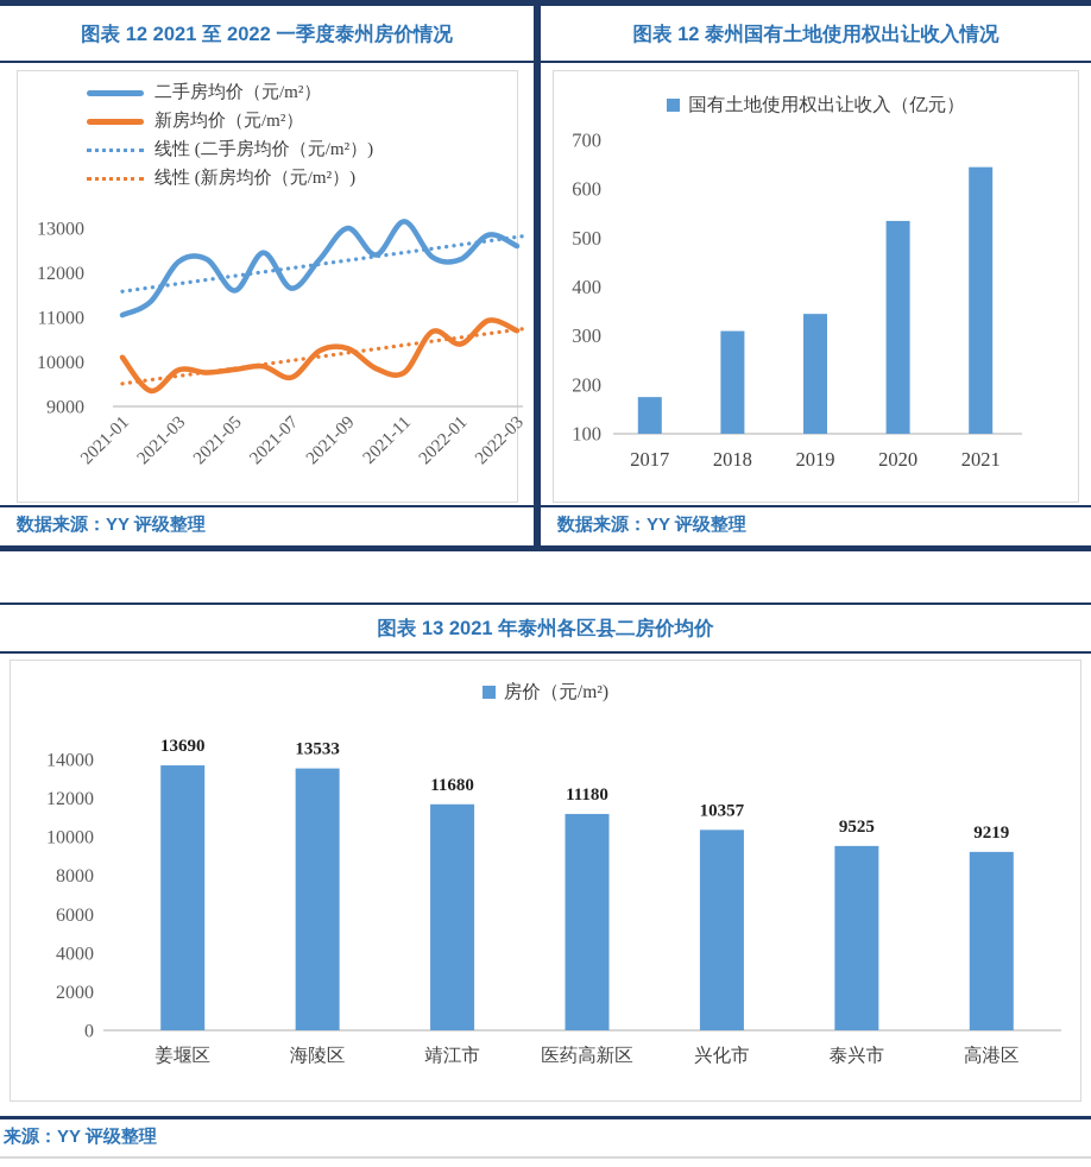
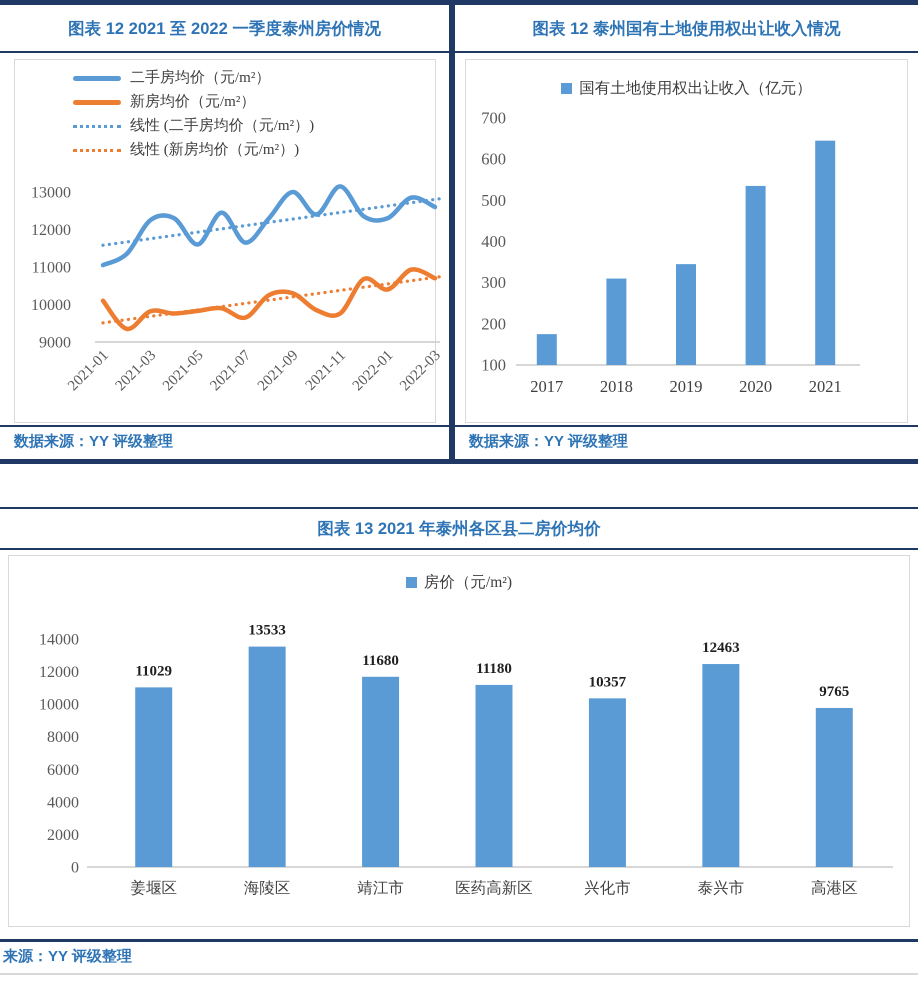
图表 13 2021 年泰州各区县二房价均价/姜堰区: 13690 -> 11029
图表 13 2021 年泰州各区县二房价均价/泰兴市: 9525 -> 12463
图表 13 2021 年泰州各区县二房价均价/高港区: 9219 -> 9765
